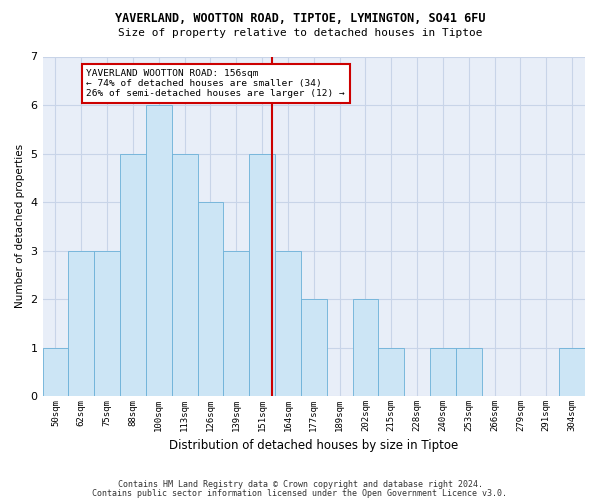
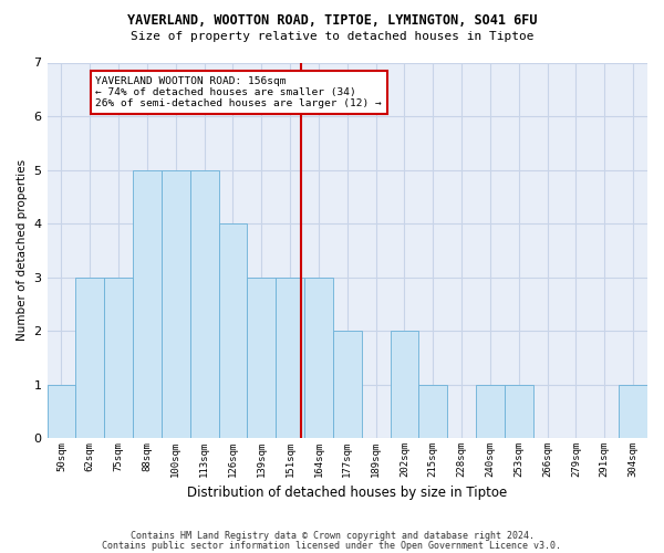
100sqm: 6 -> 5
151sqm: 5 -> 3
